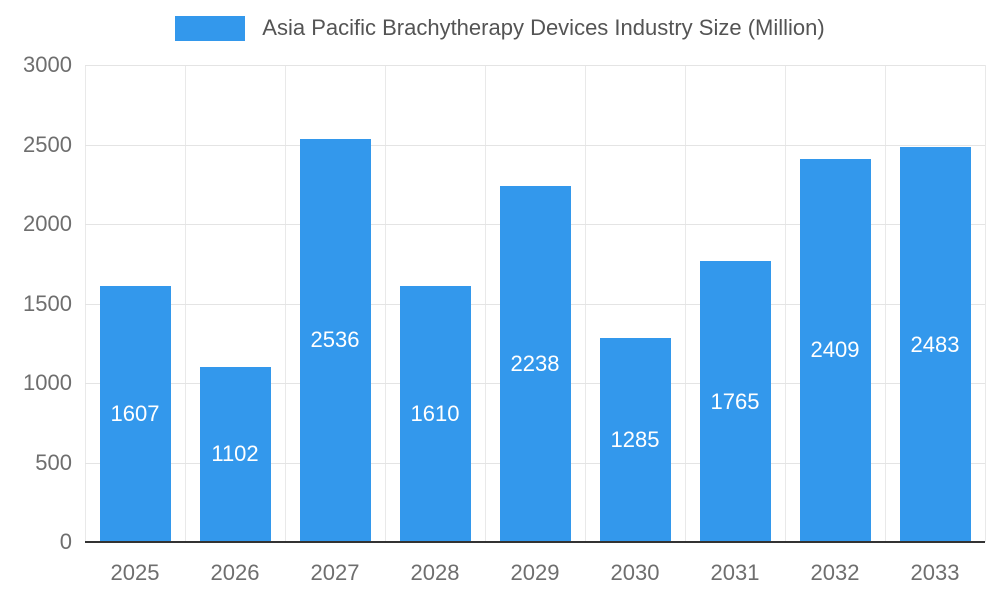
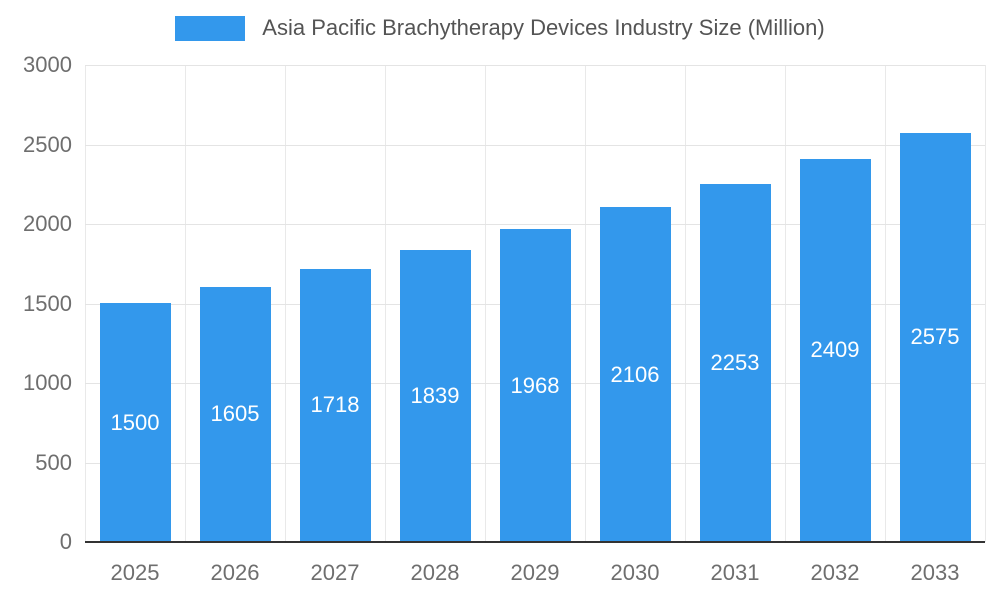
2025: 1607 -> 1500
2026: 1102 -> 1605
2027: 2536 -> 1718
2028: 1610 -> 1839
2029: 2238 -> 1968
2030: 1285 -> 2106
2031: 1765 -> 2253
2033: 2483 -> 2575
